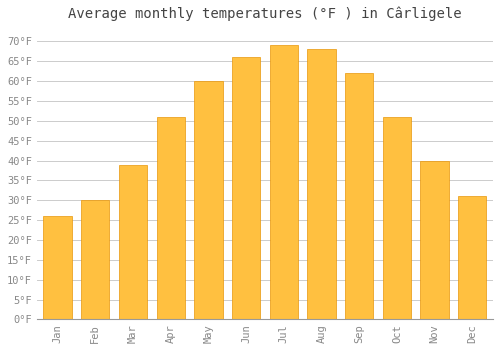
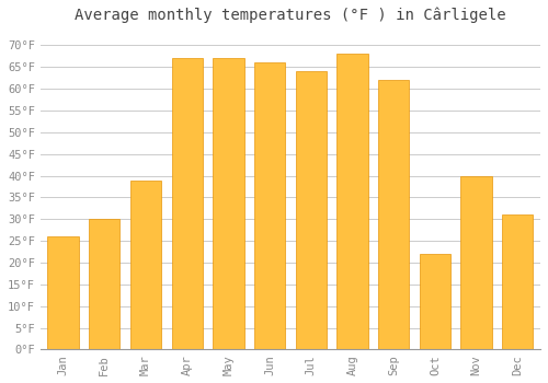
Apr: 51°F -> 67°F
May: 60°F -> 67°F
Jul: 69°F -> 64°F
Oct: 51°F -> 22°F
